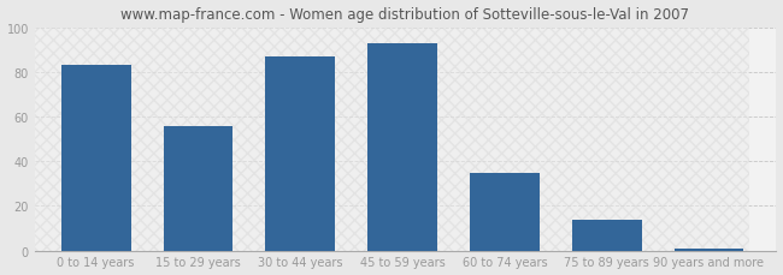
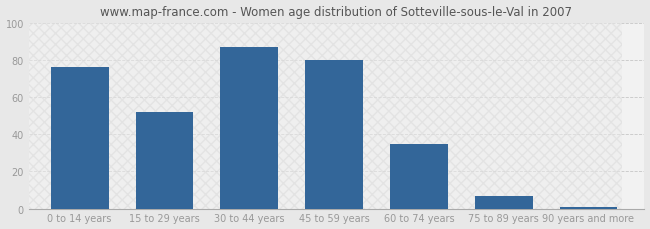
0 to 14 years: 83 -> 76
15 to 29 years: 56 -> 52
45 to 59 years: 93 -> 80
75 to 89 years: 14 -> 7
